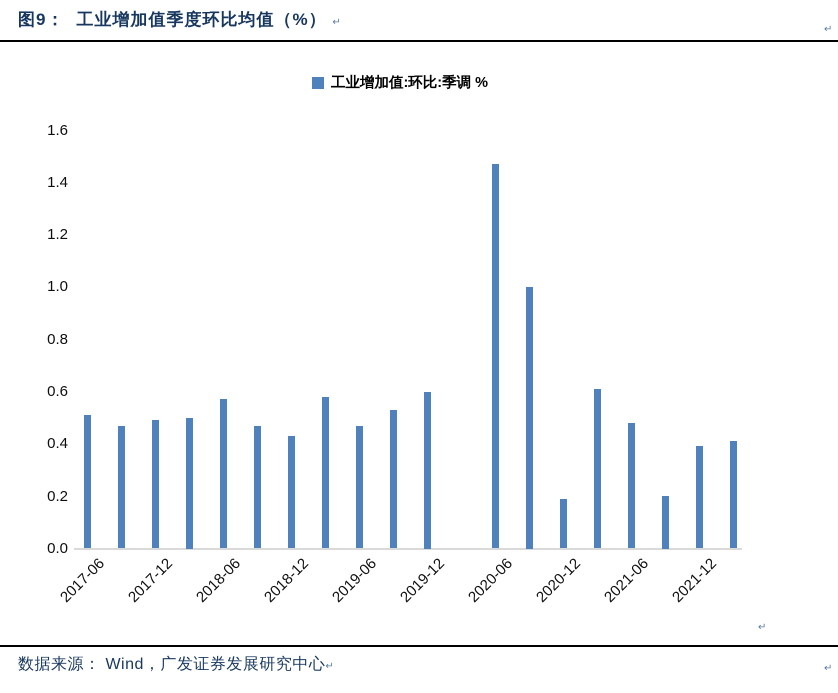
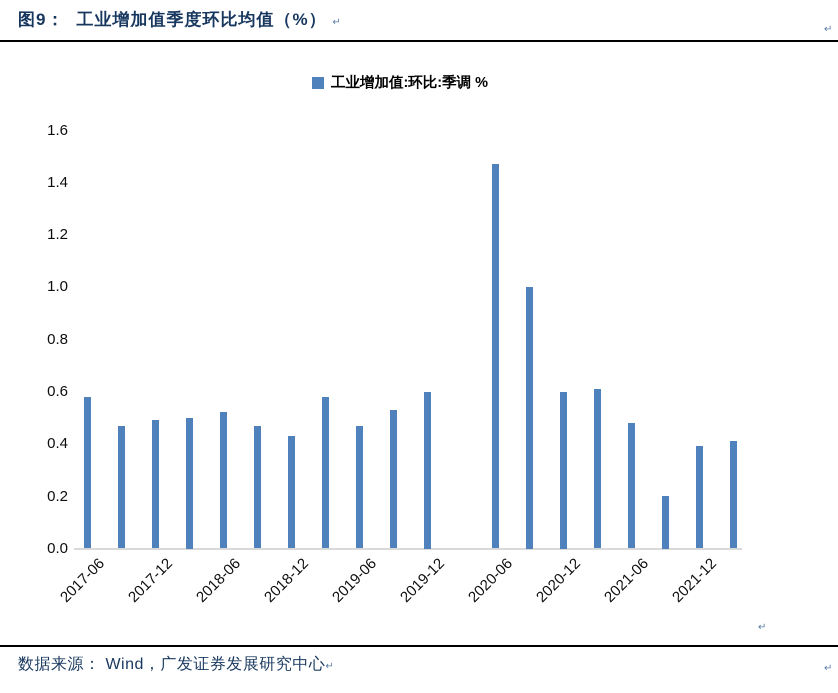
2017-06: 0.51 -> 0.58
2018-06: 0.57 -> 0.52
2020-12: 0.19 -> 0.60
